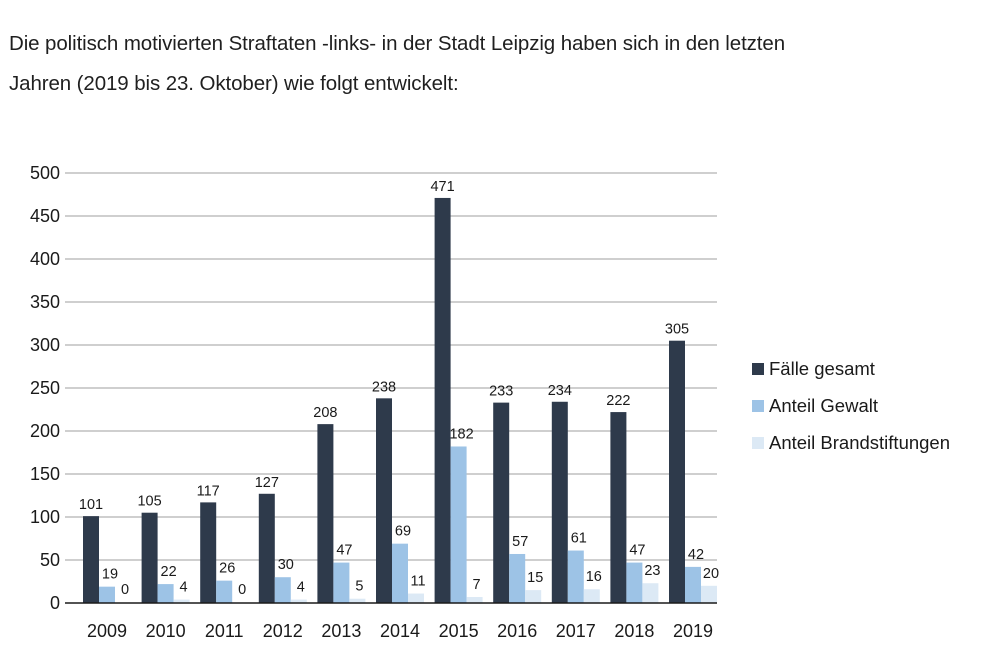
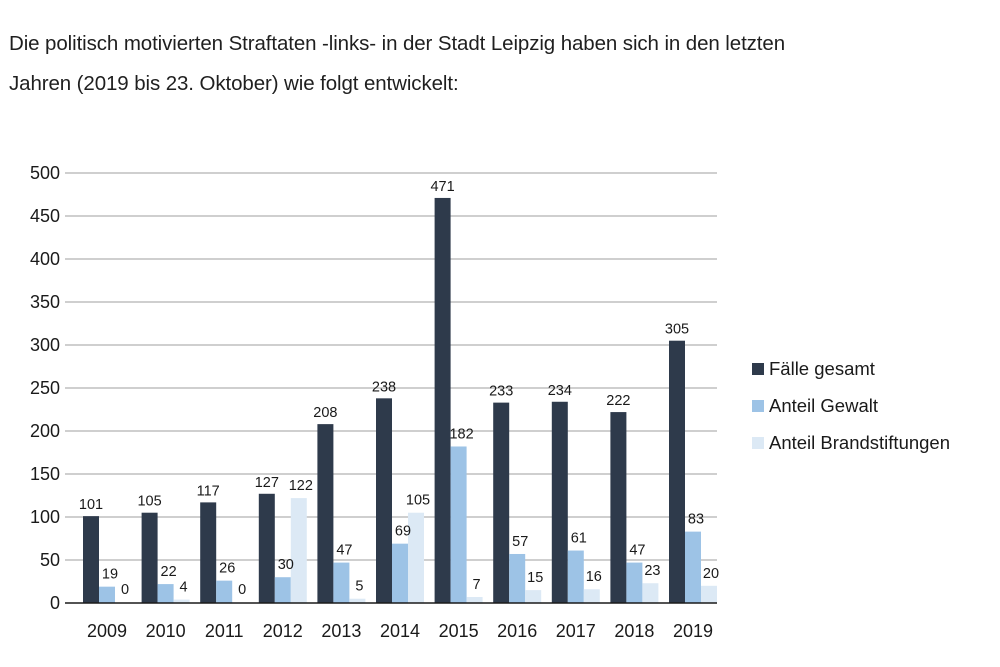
Anteil Brandstiftungen/2012: 4 -> 122
Anteil Brandstiftungen/2014: 11 -> 105
Anteil Gewalt/2019: 42 -> 83
